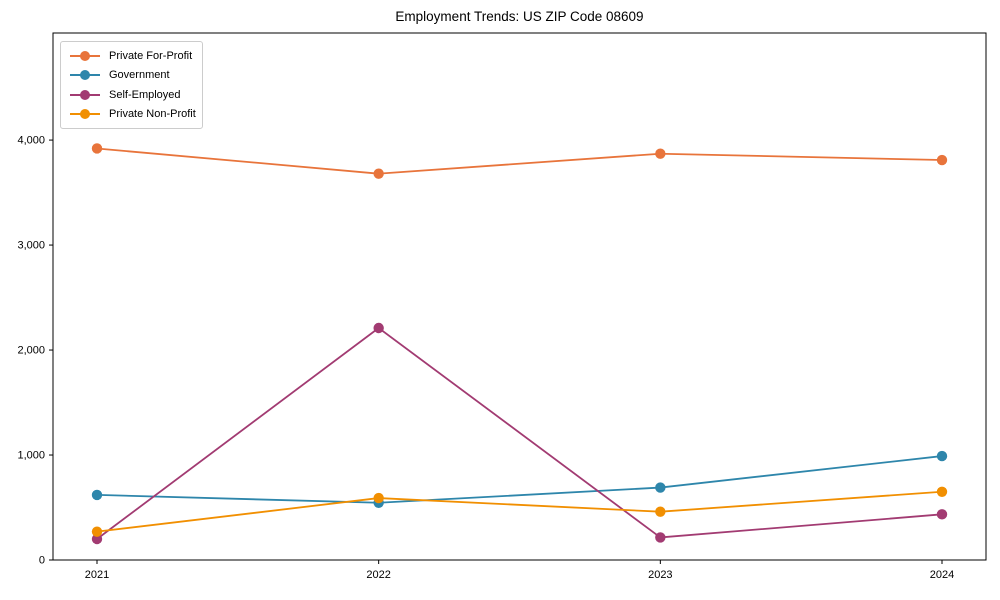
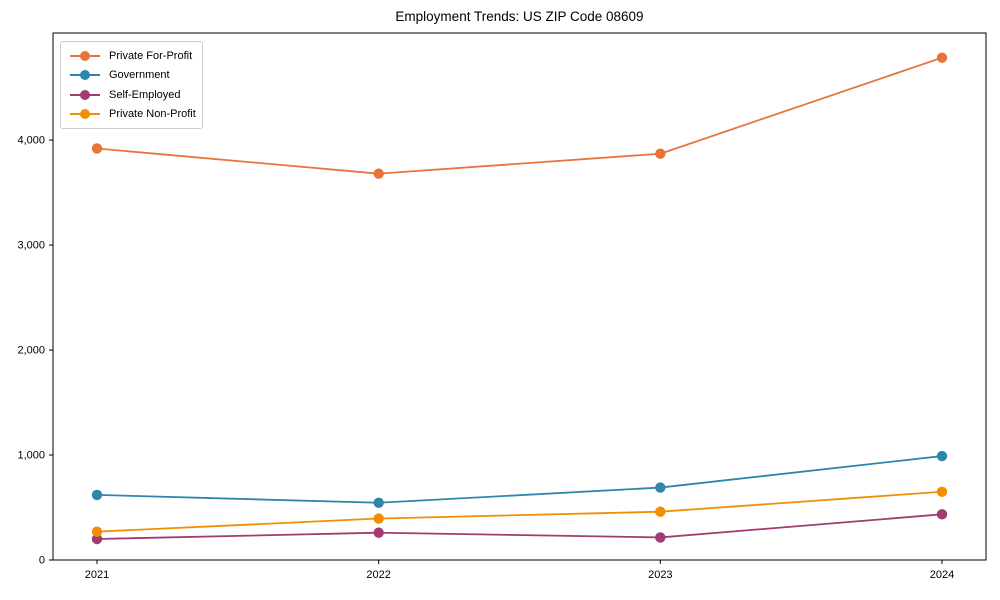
Self-Employed/2022: 2210 -> 260
Private Non-Profit/2022: 590 -> 400
Private For-Profit/2024: 3810 -> 4780
